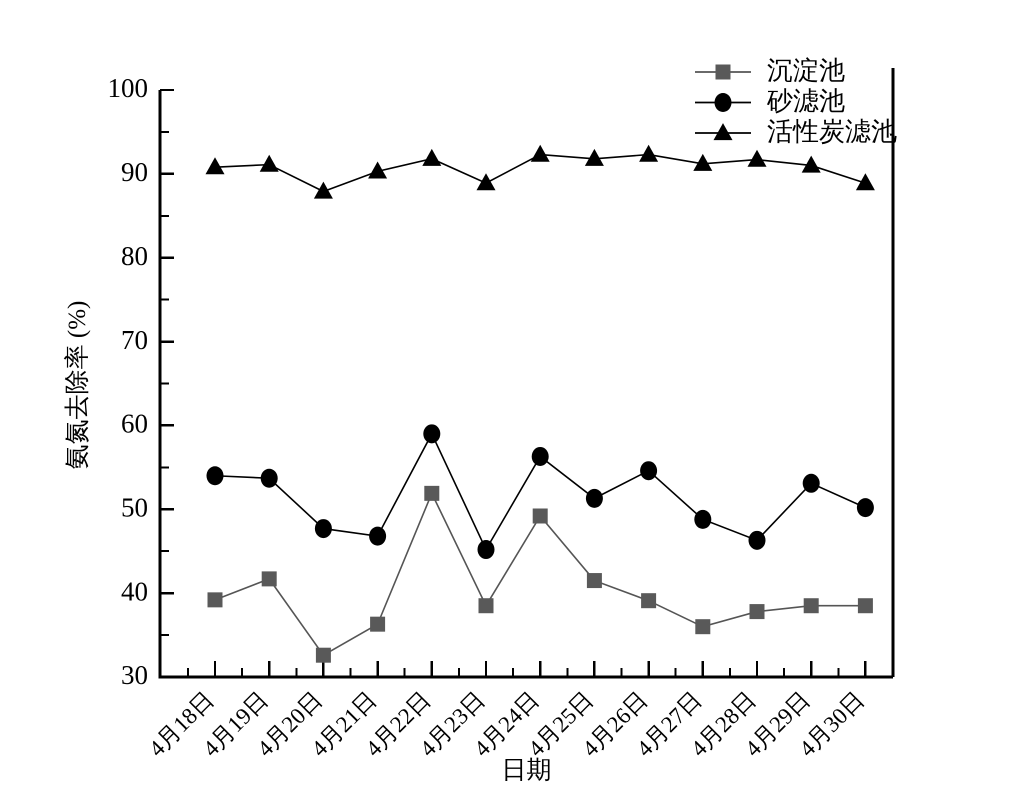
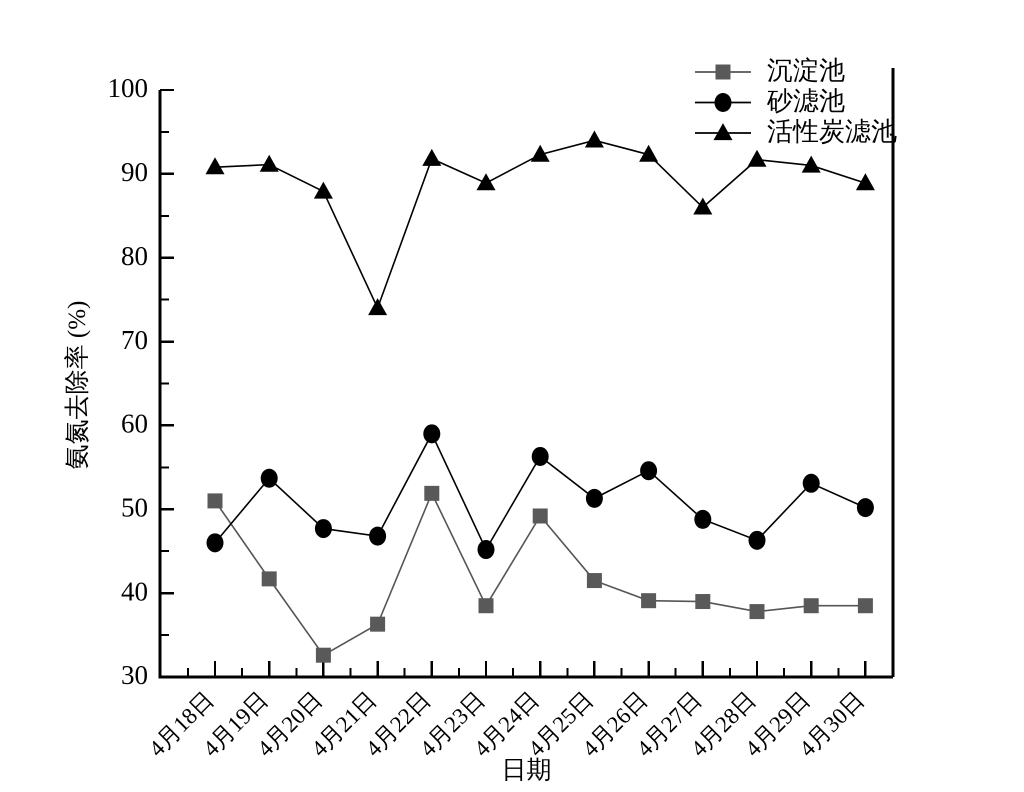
沉淀池/4月18日: 39 -> 51
砂滤池/4月18日: 54 -> 46
活性炭滤池/4月21日: 90 -> 74
活性炭滤池/4月25日: 92 -> 94
沉淀池/4月27日: 36 -> 39
活性炭滤池/4月27日: 91 -> 86
